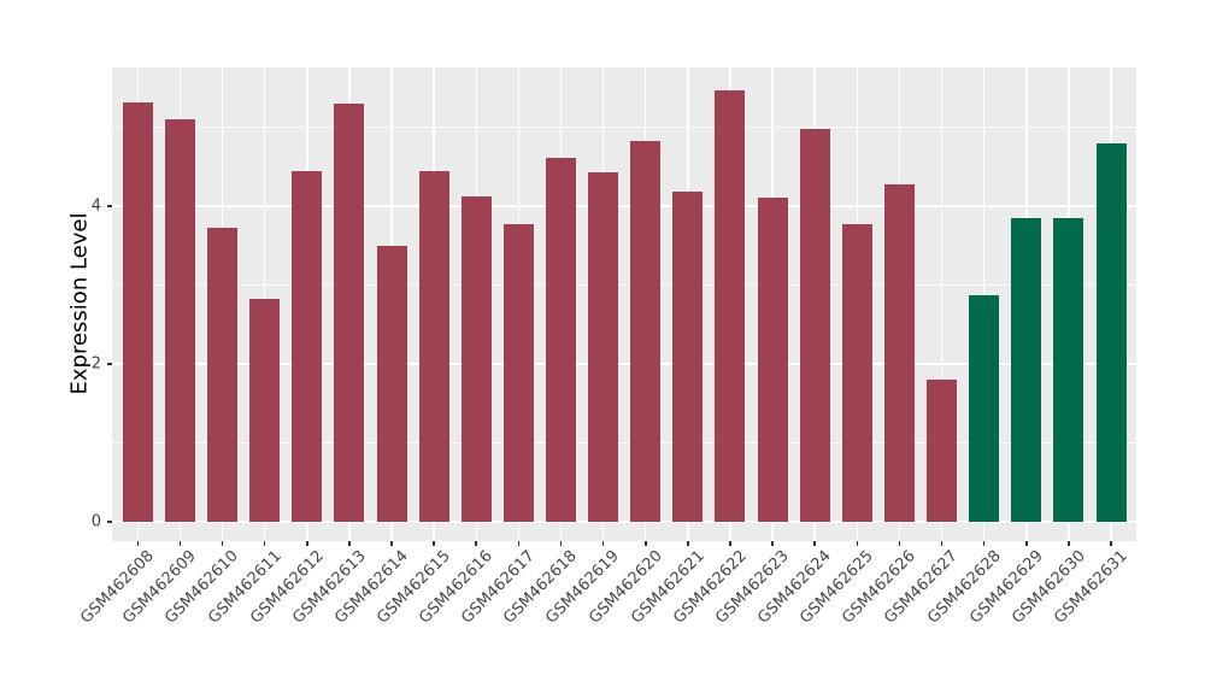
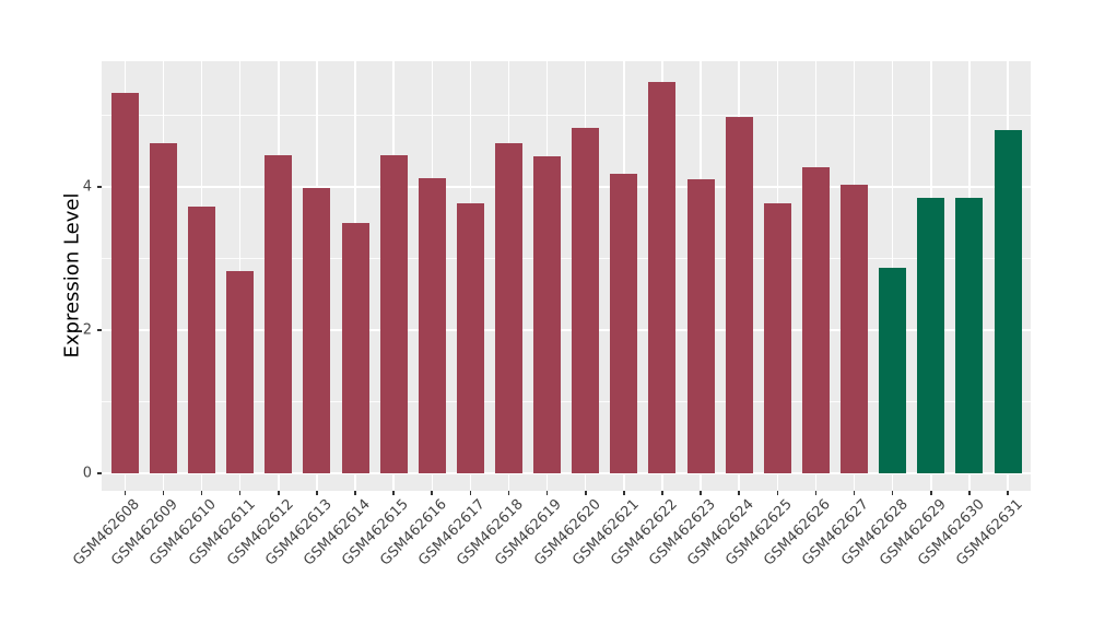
GSM462609: 5.1 -> 4.6
GSM462613: 5.3 -> 4.0
GSM462627: 1.8 -> 4.0
